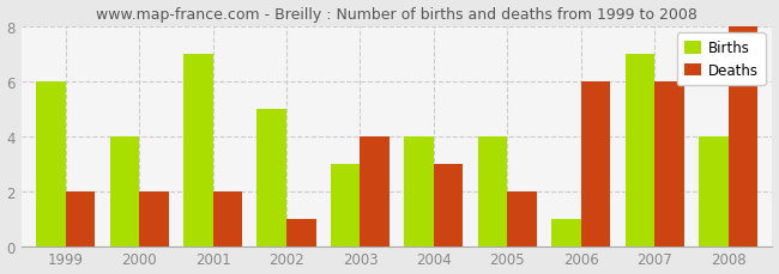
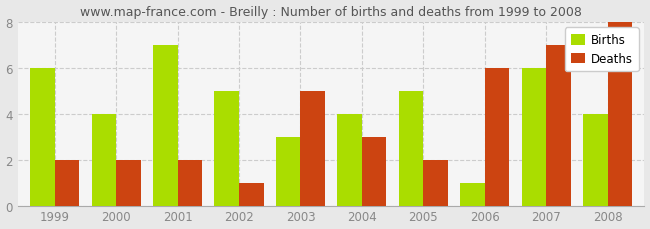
Deaths/2003: 4 -> 5
Births/2005: 4 -> 5
Births/2007: 7 -> 6
Deaths/2007: 6 -> 7
